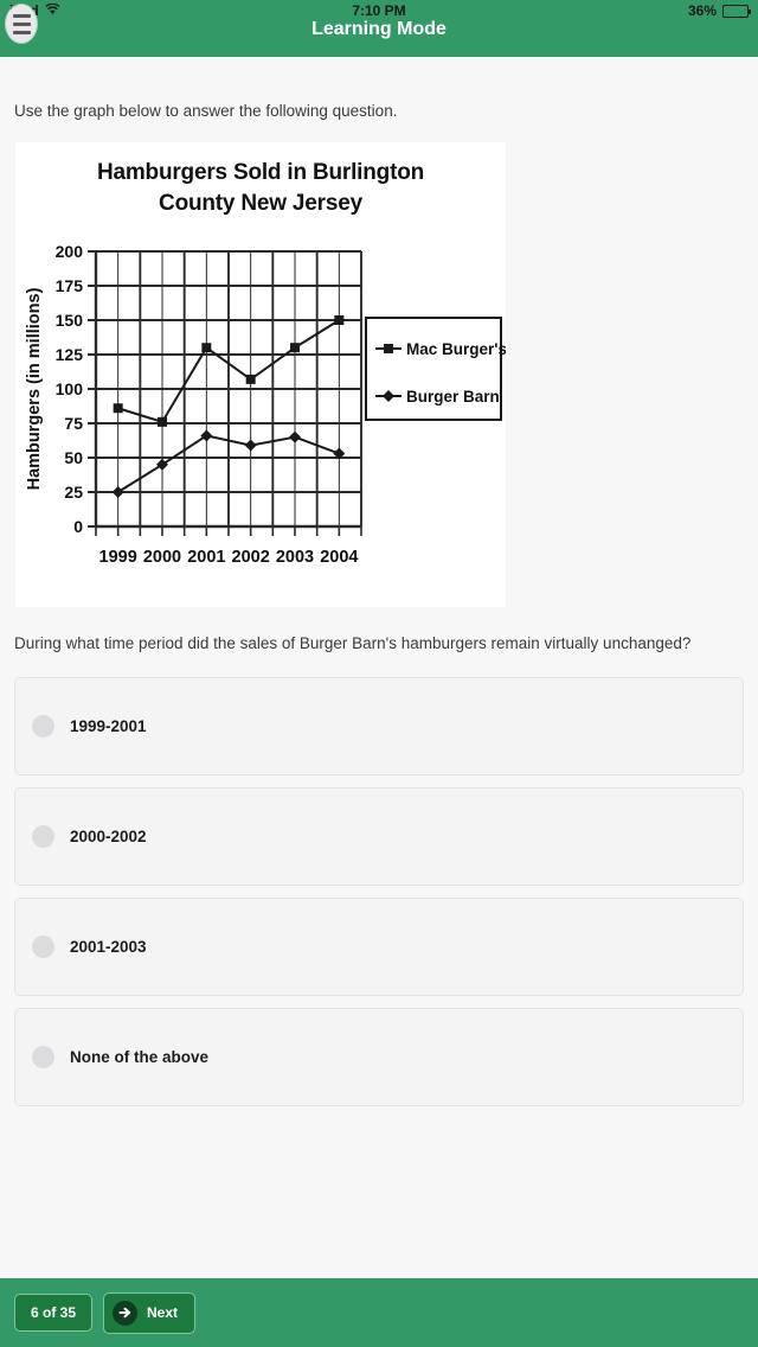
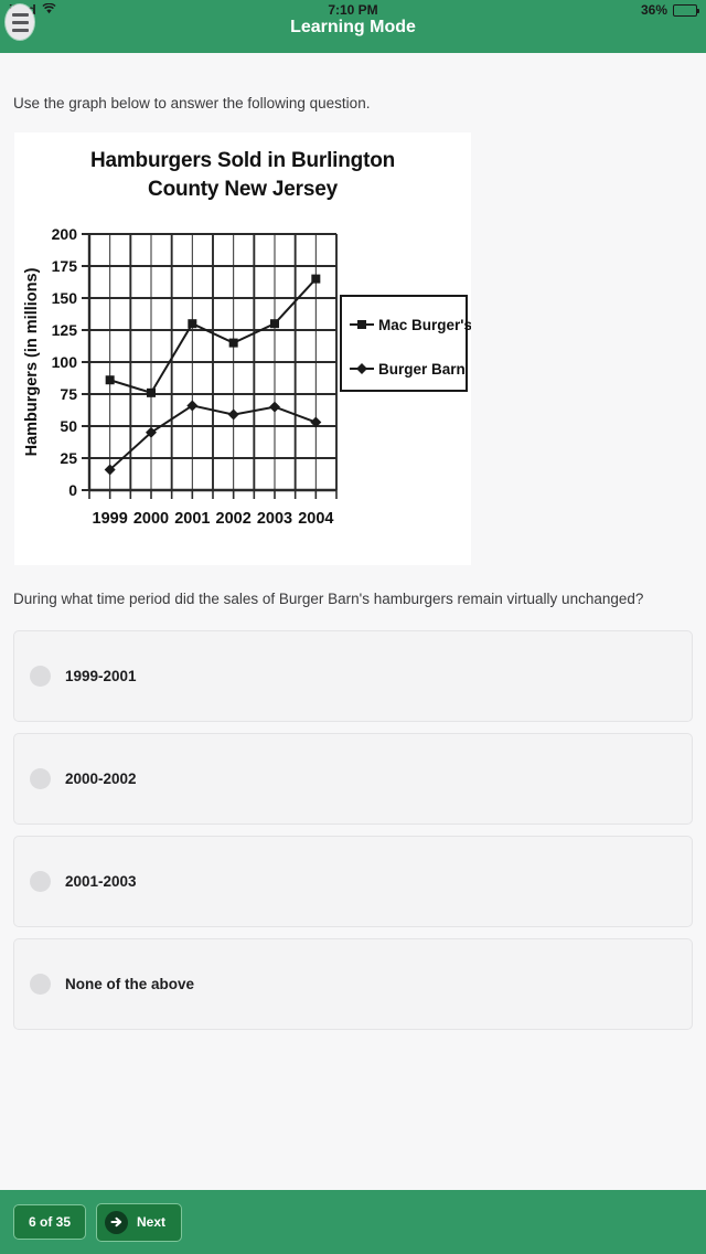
Burger Barn/1999: 25 -> 16
Mac Burger's/2002: 107 -> 115
Mac Burger's/2004: 150 -> 165
